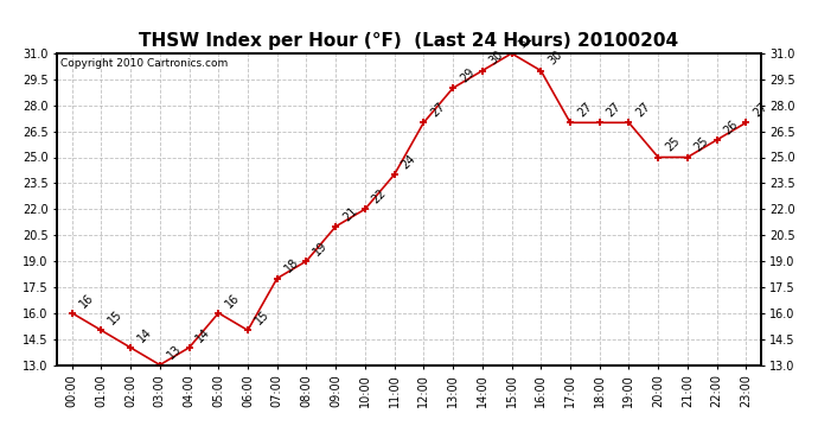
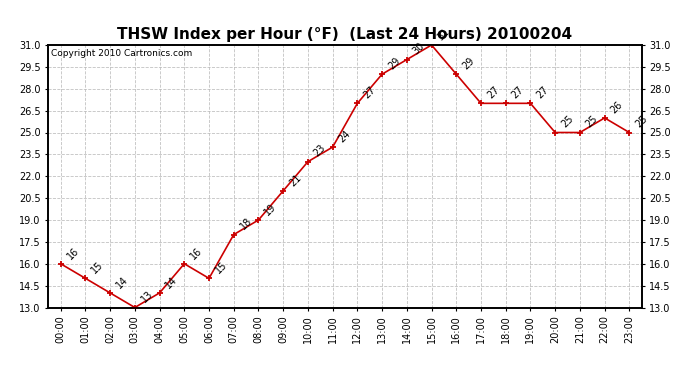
10:00: 22 -> 23
16:00: 30 -> 29
23:00: 27 -> 25
